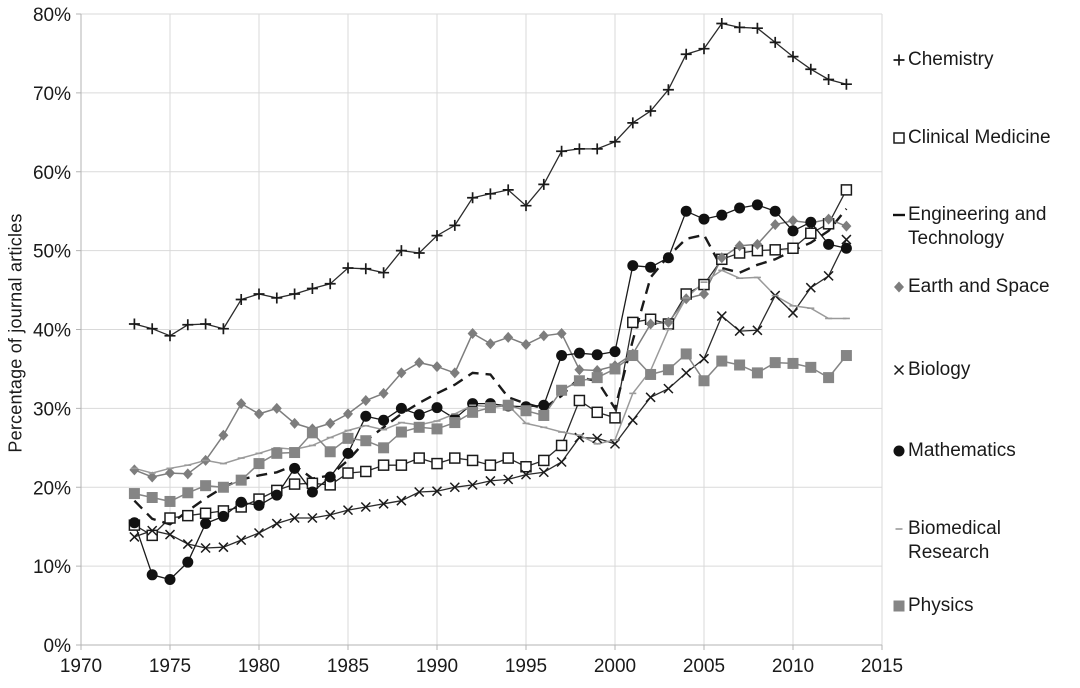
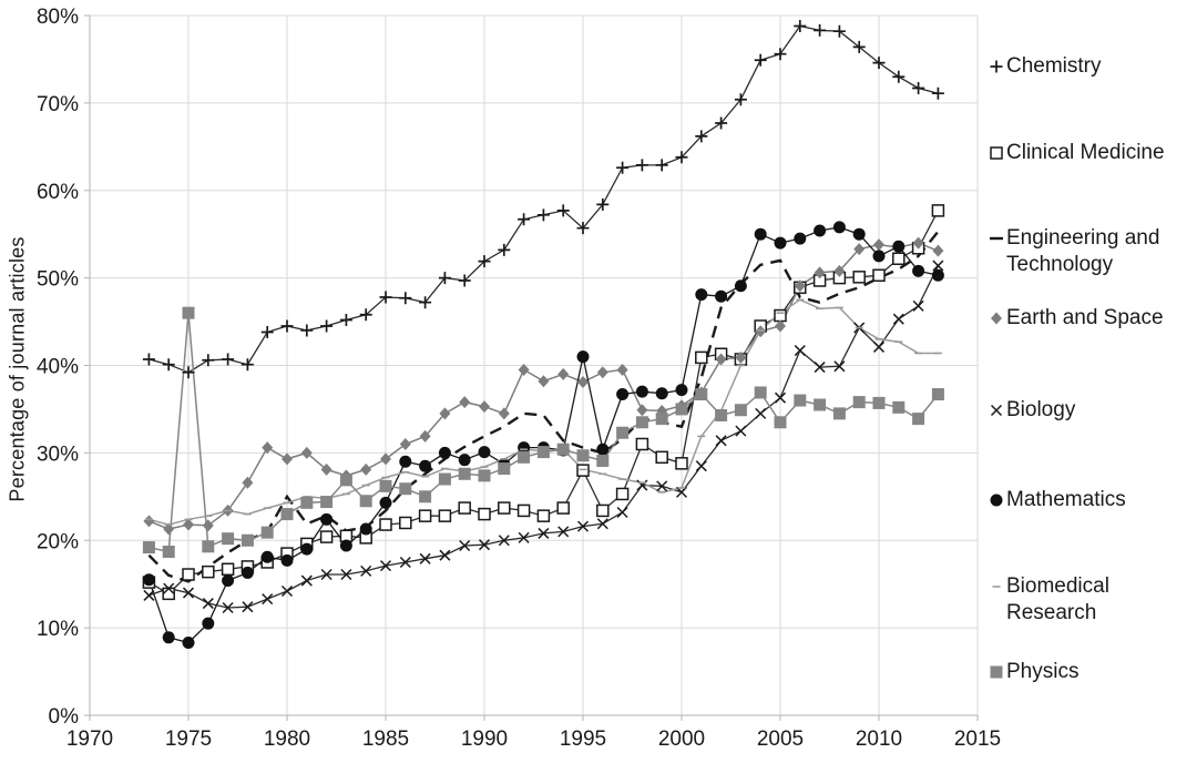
Physics/1975: 18% -> 46%
Engineering and Technology/1980: 22% -> 25%
Clinical Medicine/1995: 23% -> 28%
Mathematics/1995: 30% -> 41%
Engineering and Technology/2000: 30% -> 33%
